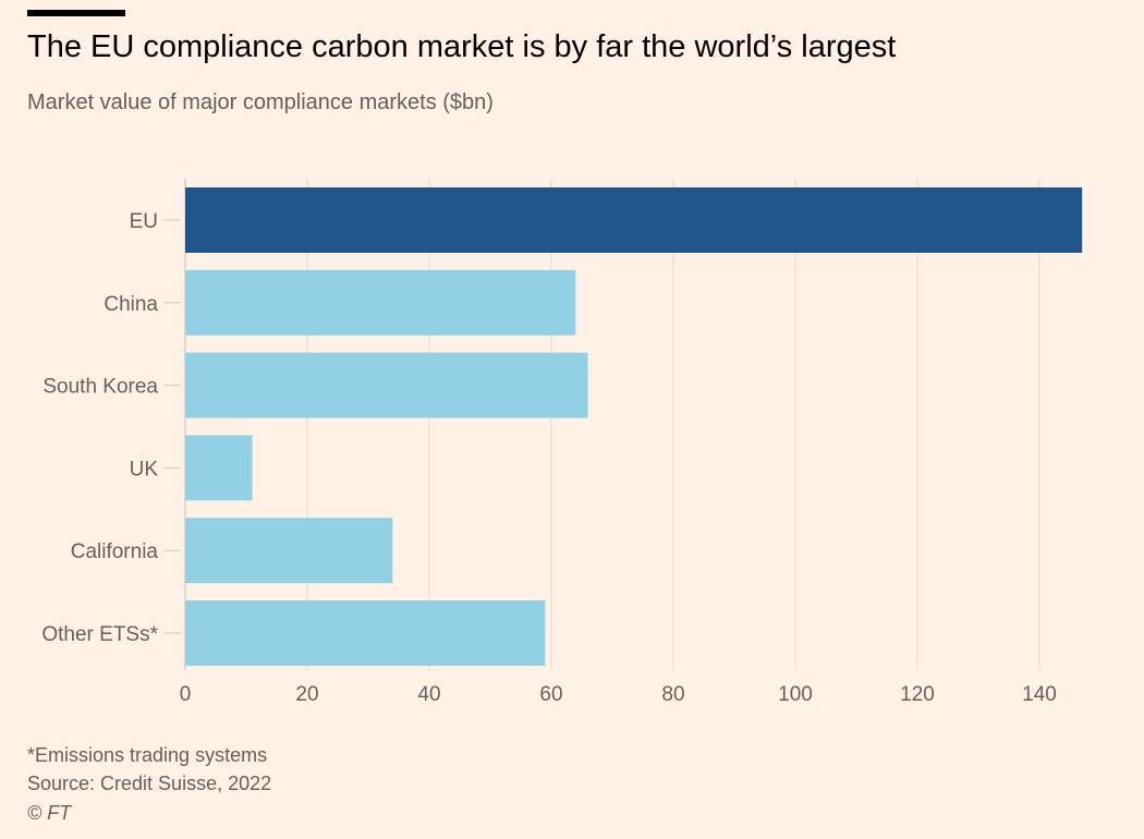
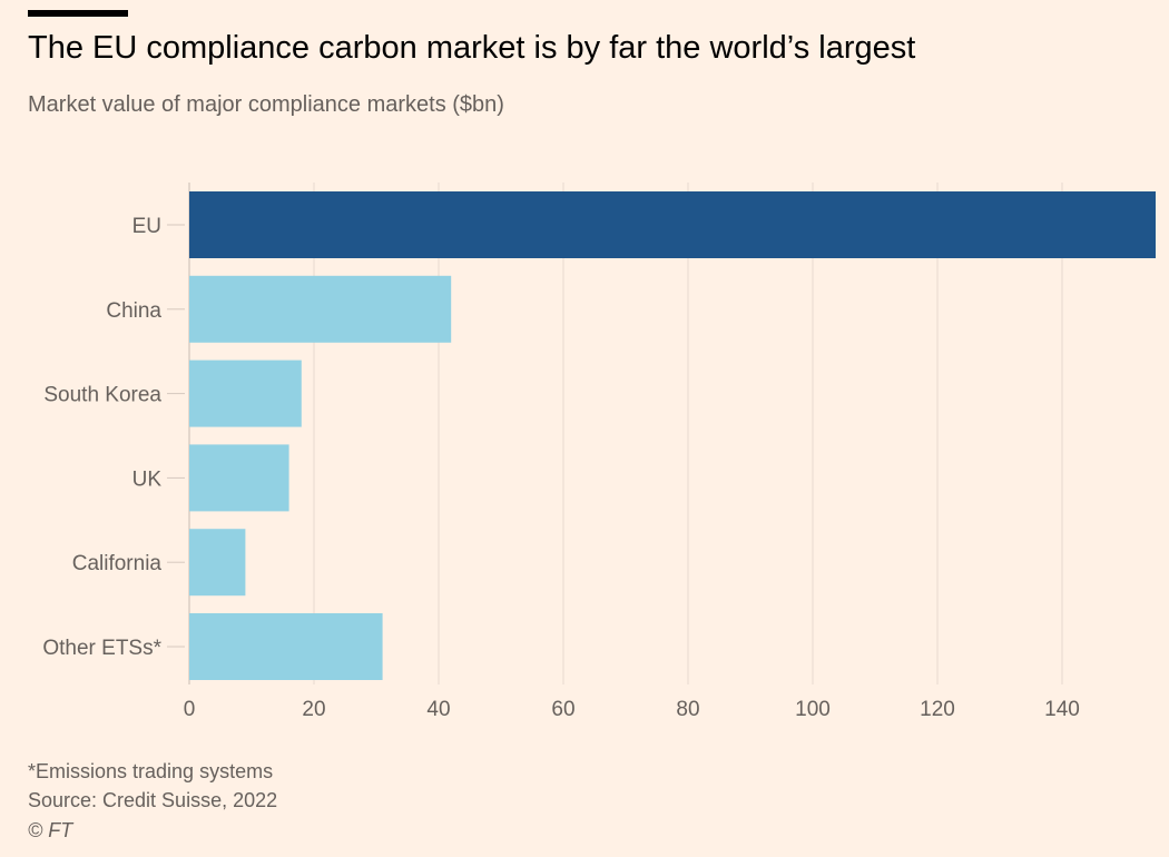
EU: 147 -> 155
China: 64 -> 42
South Korea: 66 -> 18
UK: 11 -> 16
California: 34 -> 9
Other ETSs*: 59 -> 31
